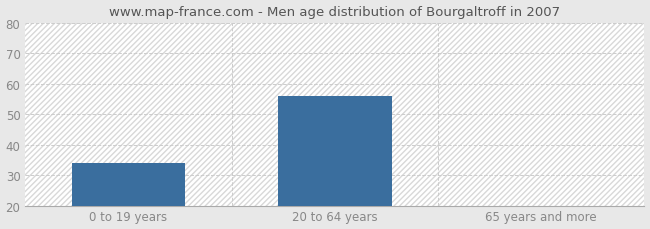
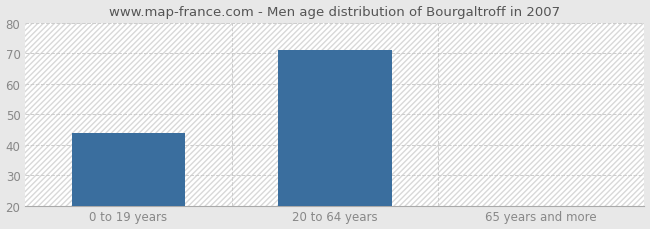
0 to 19 years: 34 -> 44
20 to 64 years: 56 -> 71
